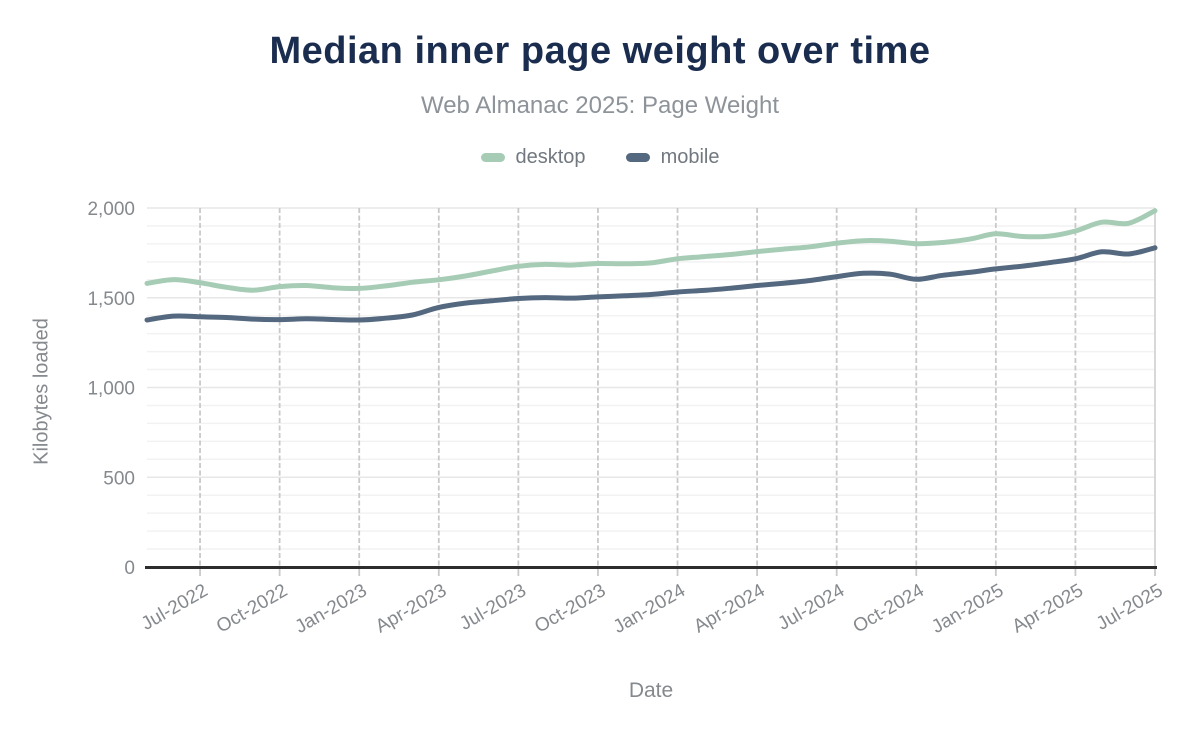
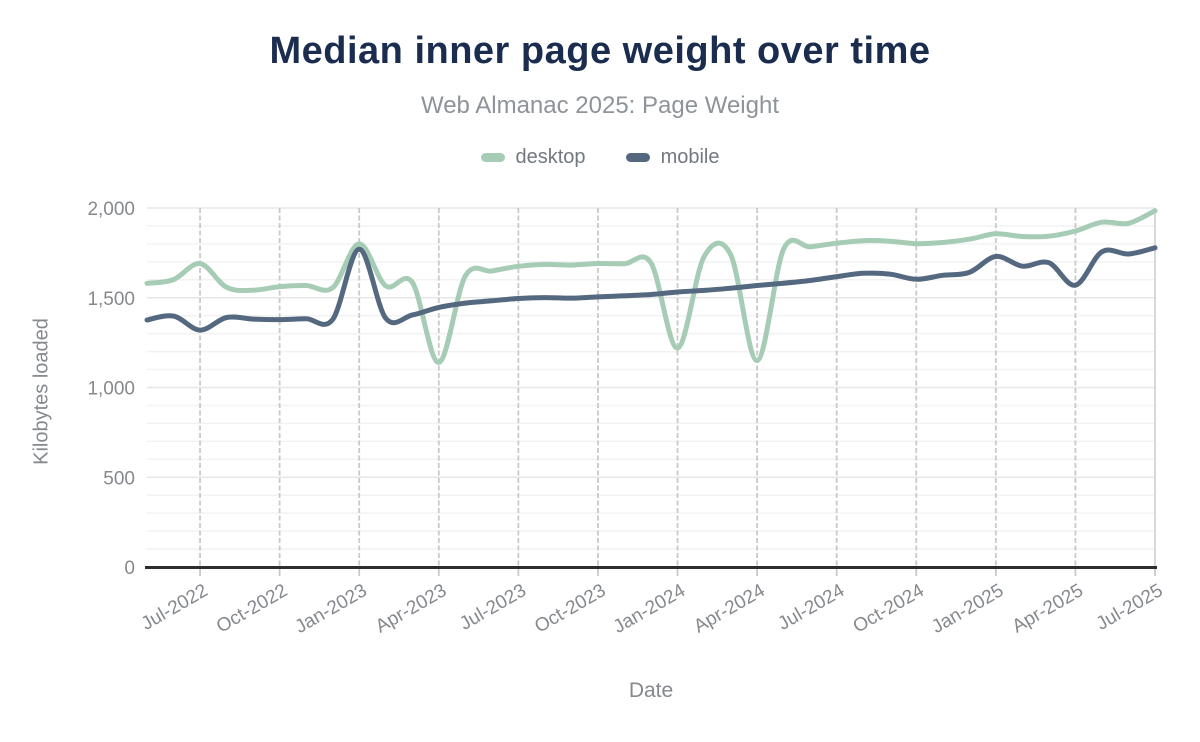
desktop/Jul-2022: 1580 -> 1690
mobile/Jul-2022: 1390 -> 1320
desktop/Jan-2023: 1550 -> 1800
mobile/Jan-2023: 1380 -> 1770
desktop/Apr-2023: 1600 -> 1140
desktop/Jan-2024: 1720 -> 1220
desktop/Apr-2024: 1760 -> 1150
mobile/Jan-2025: 1660 -> 1730
mobile/Apr-2025: 1720 -> 1570
